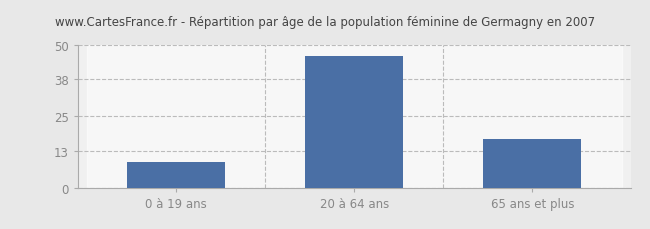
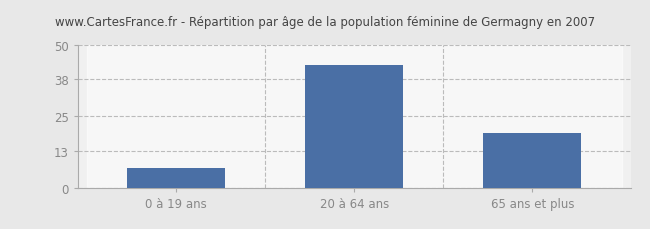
0 à 19 ans: 9 -> 7
20 à 64 ans: 46 -> 43
65 ans et plus: 17 -> 19
